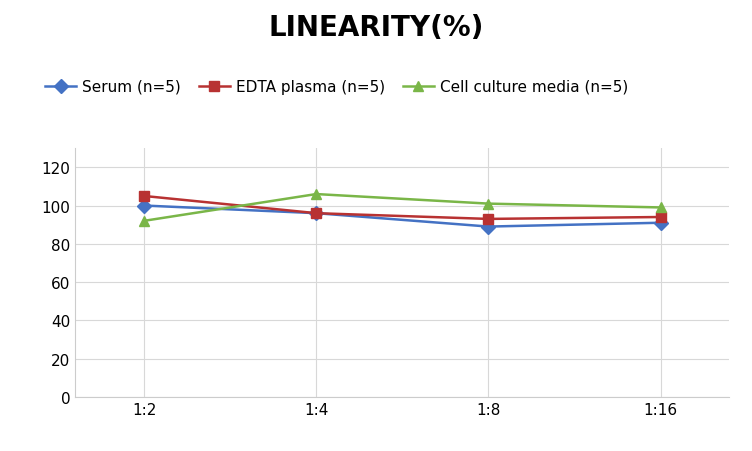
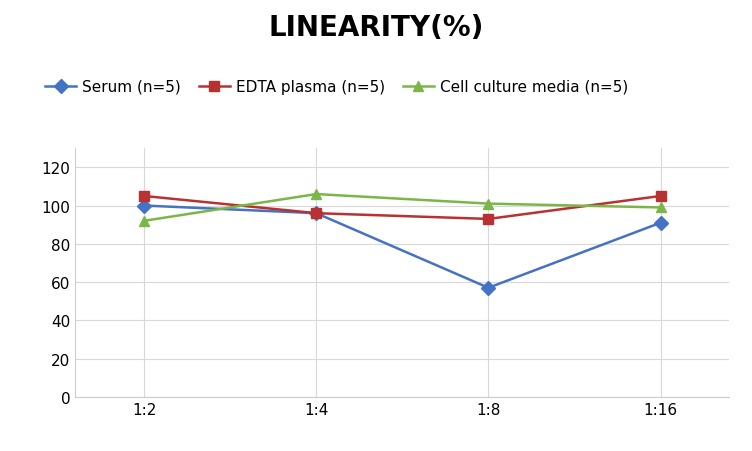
Serum (n=5)/1:8: 89 -> 57
EDTA plasma (n=5)/1:16: 94 -> 105
